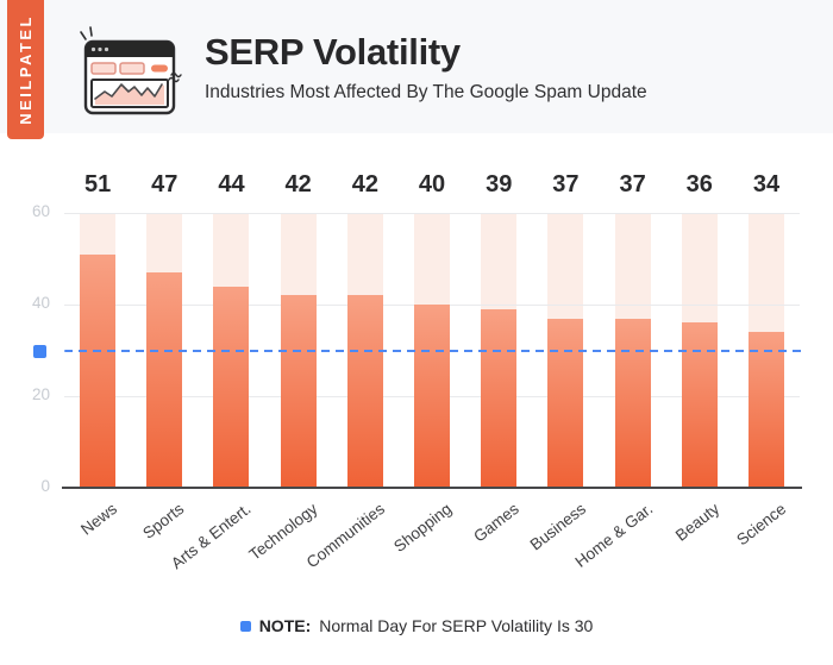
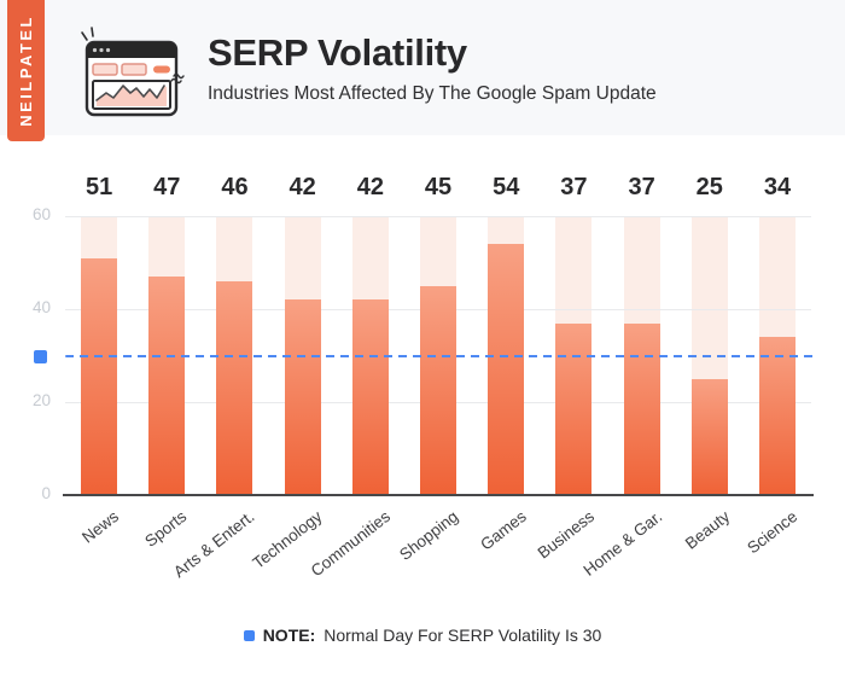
Arts & Entert.: 44 -> 46
Shopping: 40 -> 45
Games: 39 -> 54
Beauty: 36 -> 25
